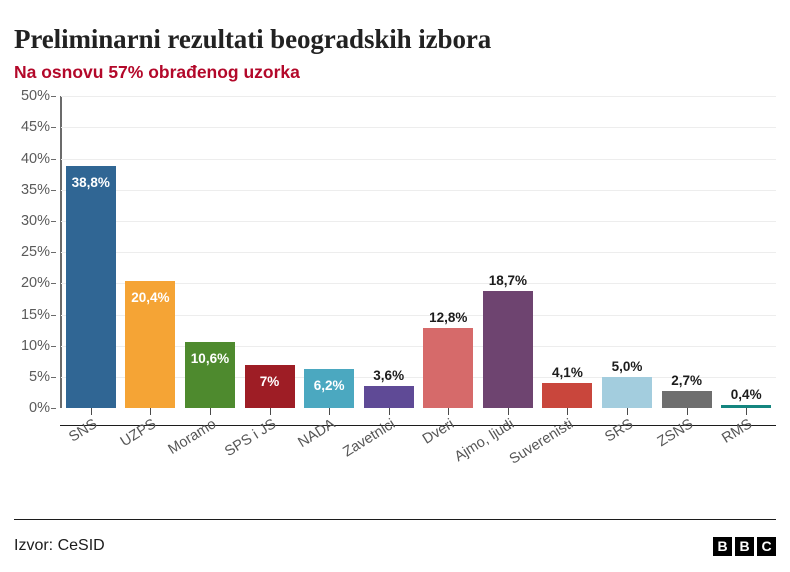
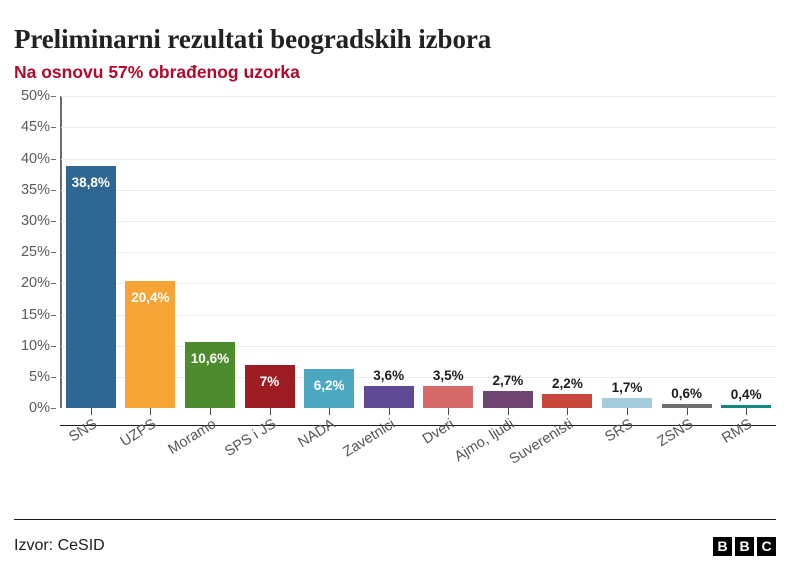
Dveri: 12,8% -> 3,5%
Ajmo, ljudi: 18,7% -> 2,7%
Suverenisti: 4,1% -> 2,2%
SRS: 5,0% -> 1,7%
ZSNS: 2,7% -> 0,6%
